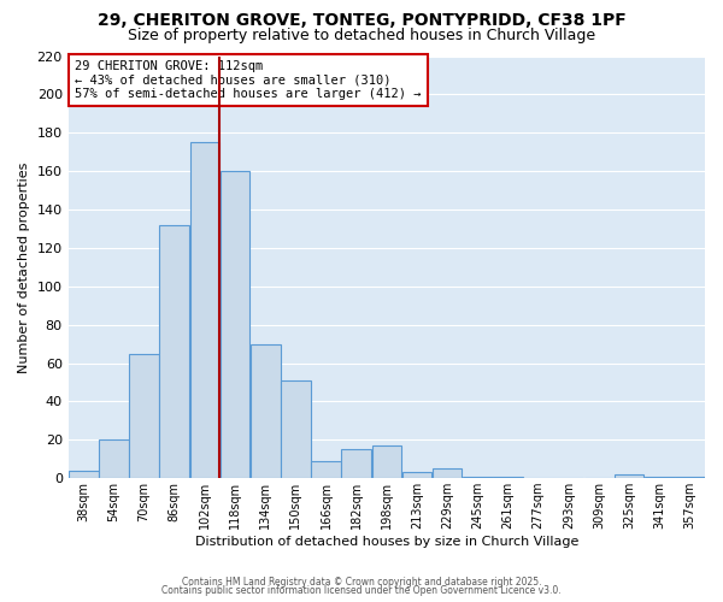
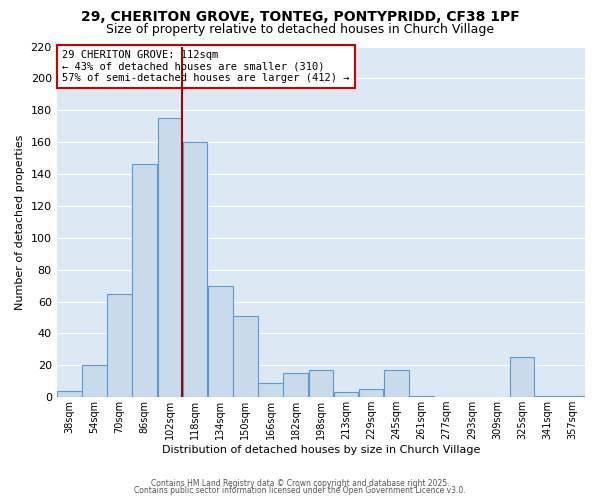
86sqm: 132 -> 146
245sqm: 1 -> 17
325sqm: 2 -> 25
